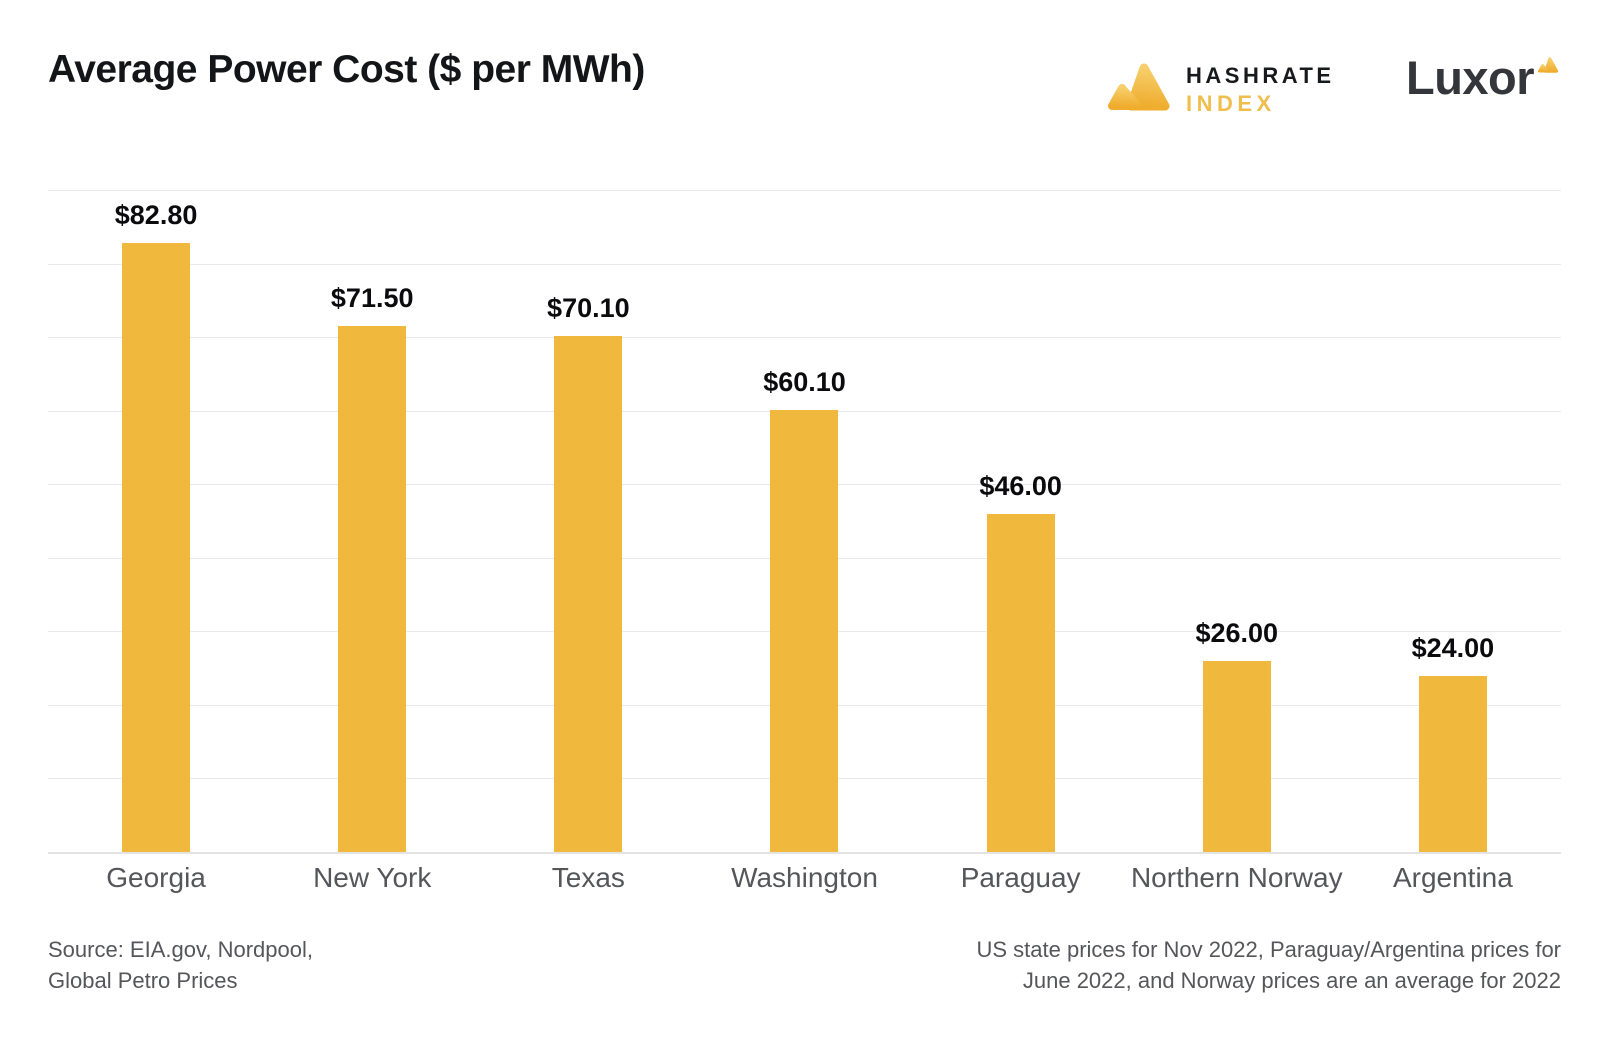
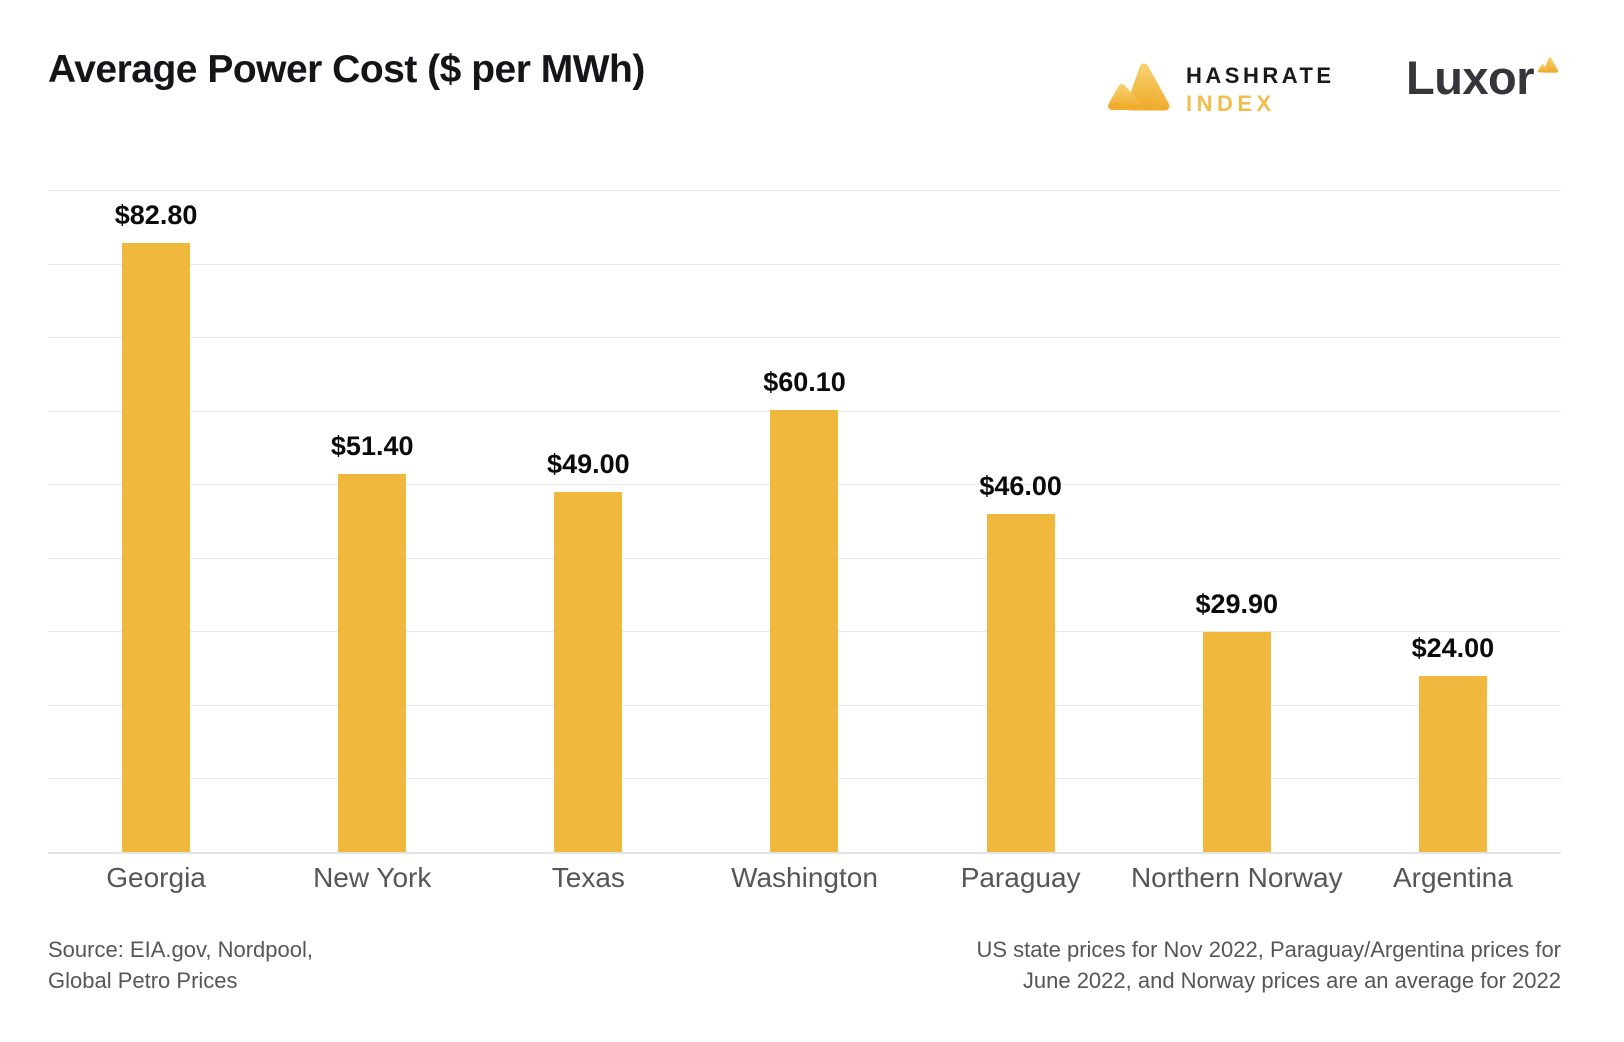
New York: $71.50 -> $51.40
Texas: $70.10 -> $49.00
Northern Norway: $26.00 -> $29.90
